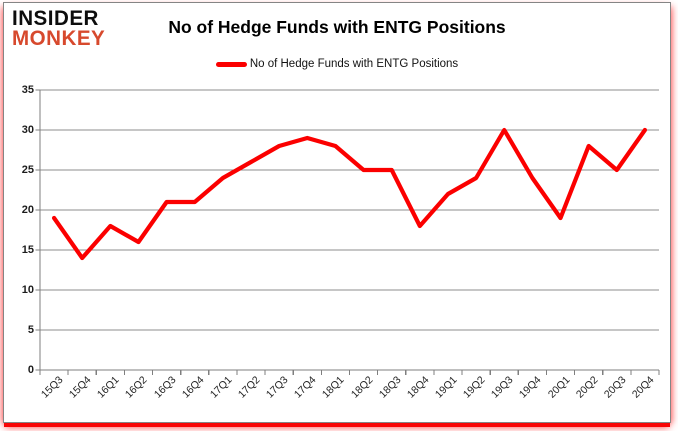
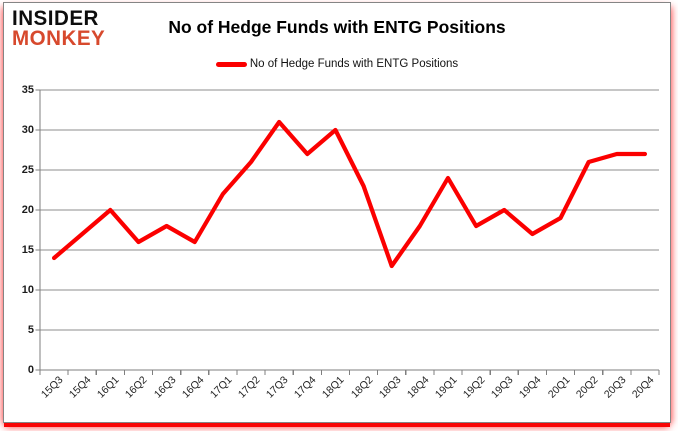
15Q3: 19 -> 14
15Q4: 14 -> 17
16Q1: 18 -> 20
16Q3: 21 -> 18
16Q4: 21 -> 16
17Q1: 24 -> 22
17Q3: 28 -> 31
17Q4: 29 -> 27
18Q1: 28 -> 30
18Q2: 25 -> 23
18Q3: 25 -> 13
19Q1: 22 -> 24
19Q2: 24 -> 18
19Q3: 30 -> 20
19Q4: 24 -> 17
20Q2: 28 -> 26
20Q3: 25 -> 27
20Q4: 30 -> 27
